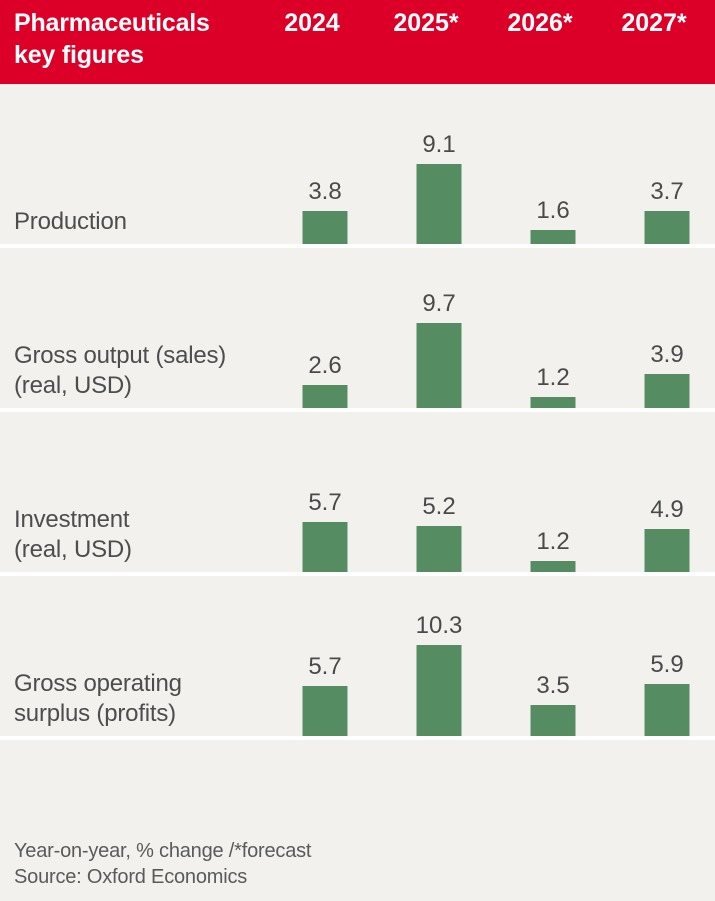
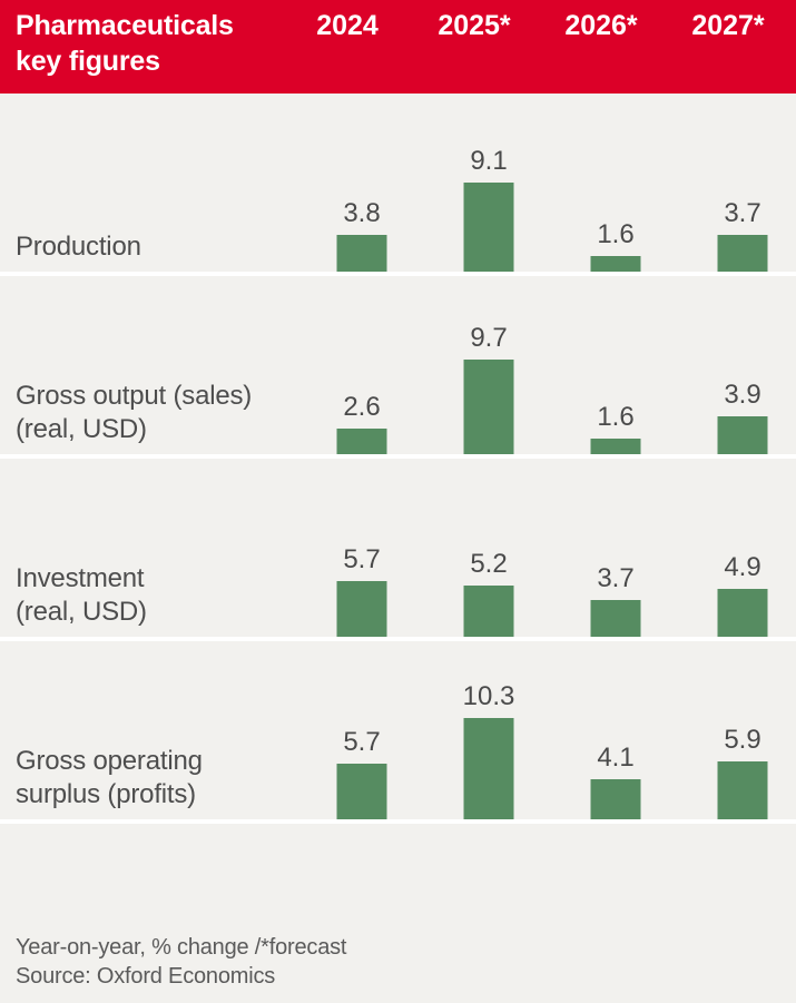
Gross output (sales) (real, USD)/2026*: 1.2 -> 1.6
Investment (real, USD)/2026*: 1.2 -> 3.7
Gross operating surplus (profits)/2026*: 3.5 -> 4.1
